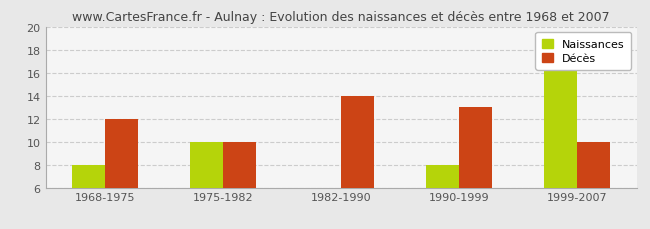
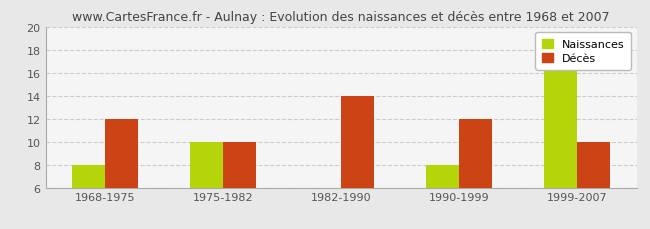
Décès/1990-1999: 13 -> 12
